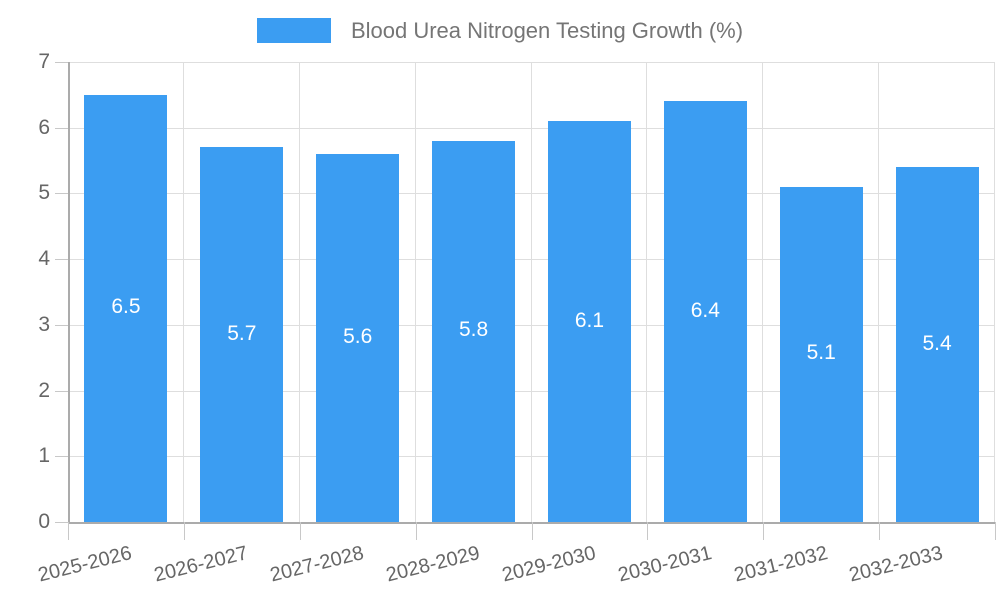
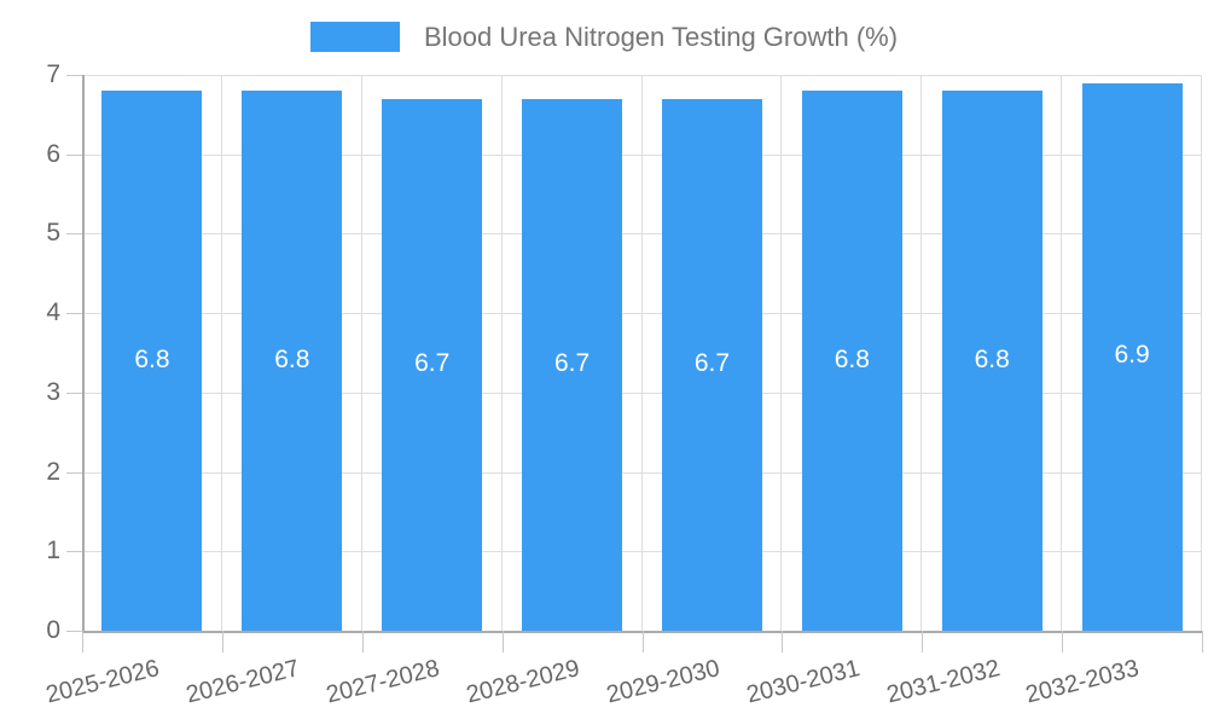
2025-2026: 6.5 -> 6.8
2026-2027: 5.7 -> 6.8
2027-2028: 5.6 -> 6.7
2028-2029: 5.8 -> 6.7
2029-2030: 6.1 -> 6.7
2030-2031: 6.4 -> 6.8
2031-2032: 5.1 -> 6.8
2032-2033: 5.4 -> 6.9
